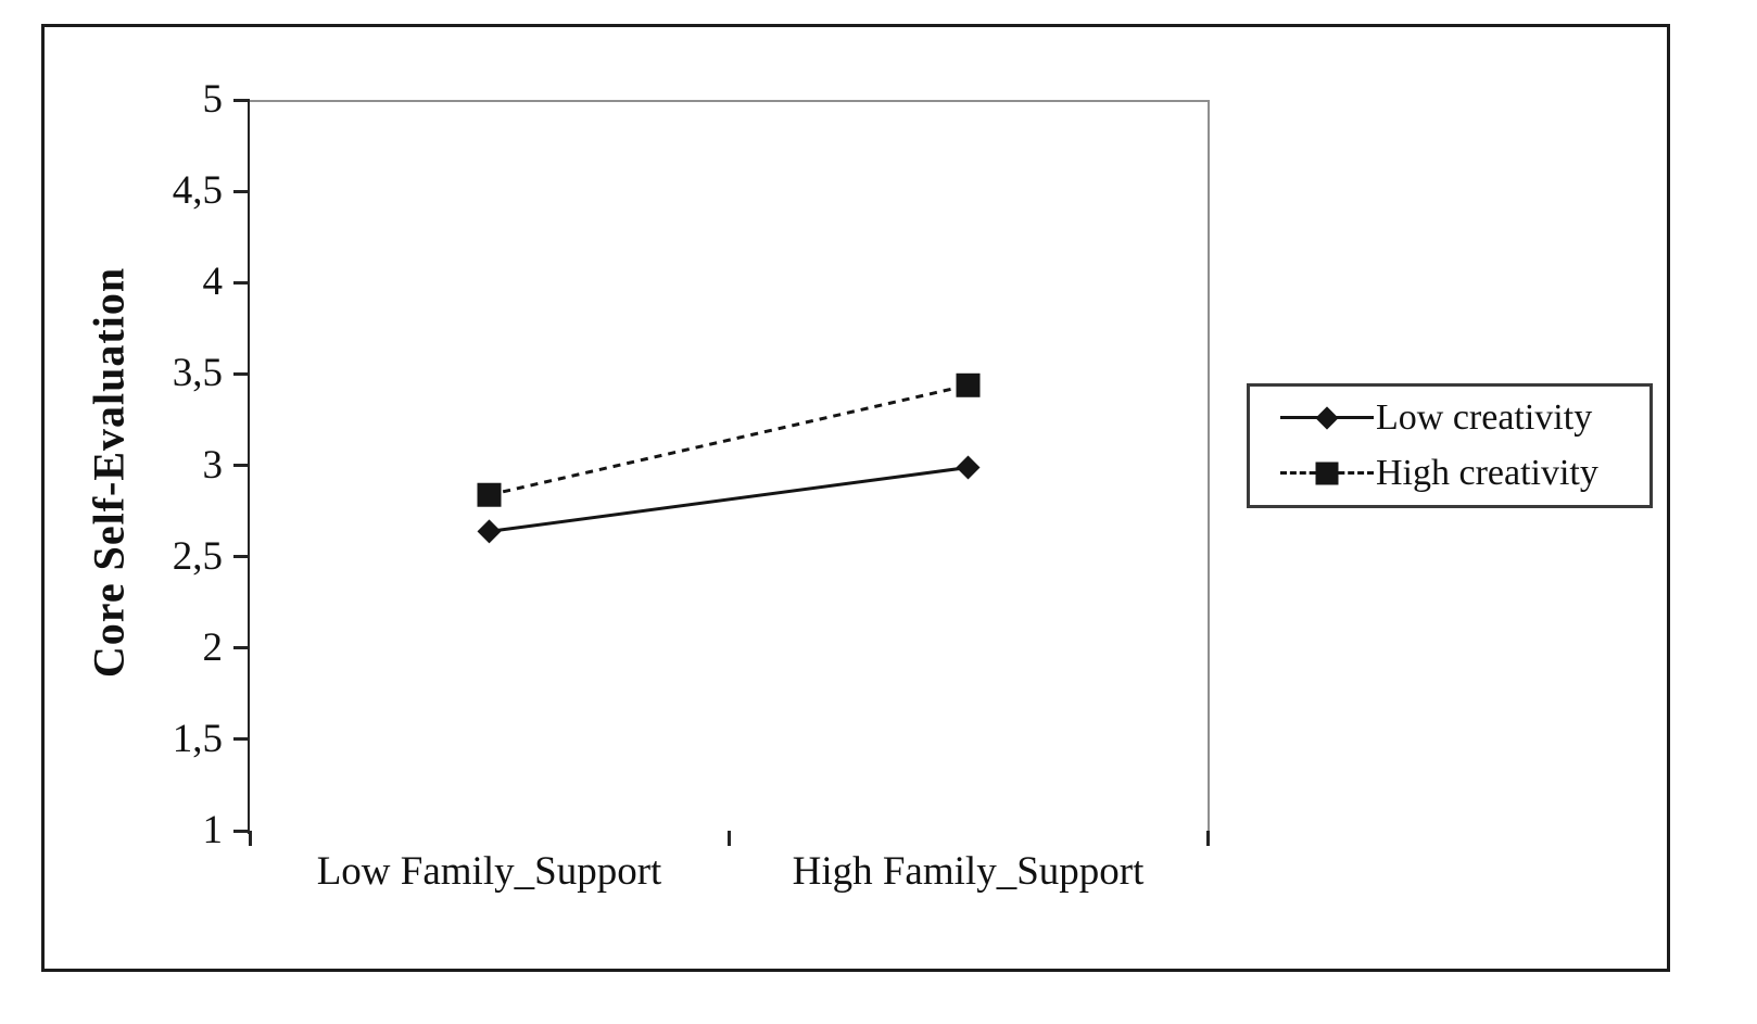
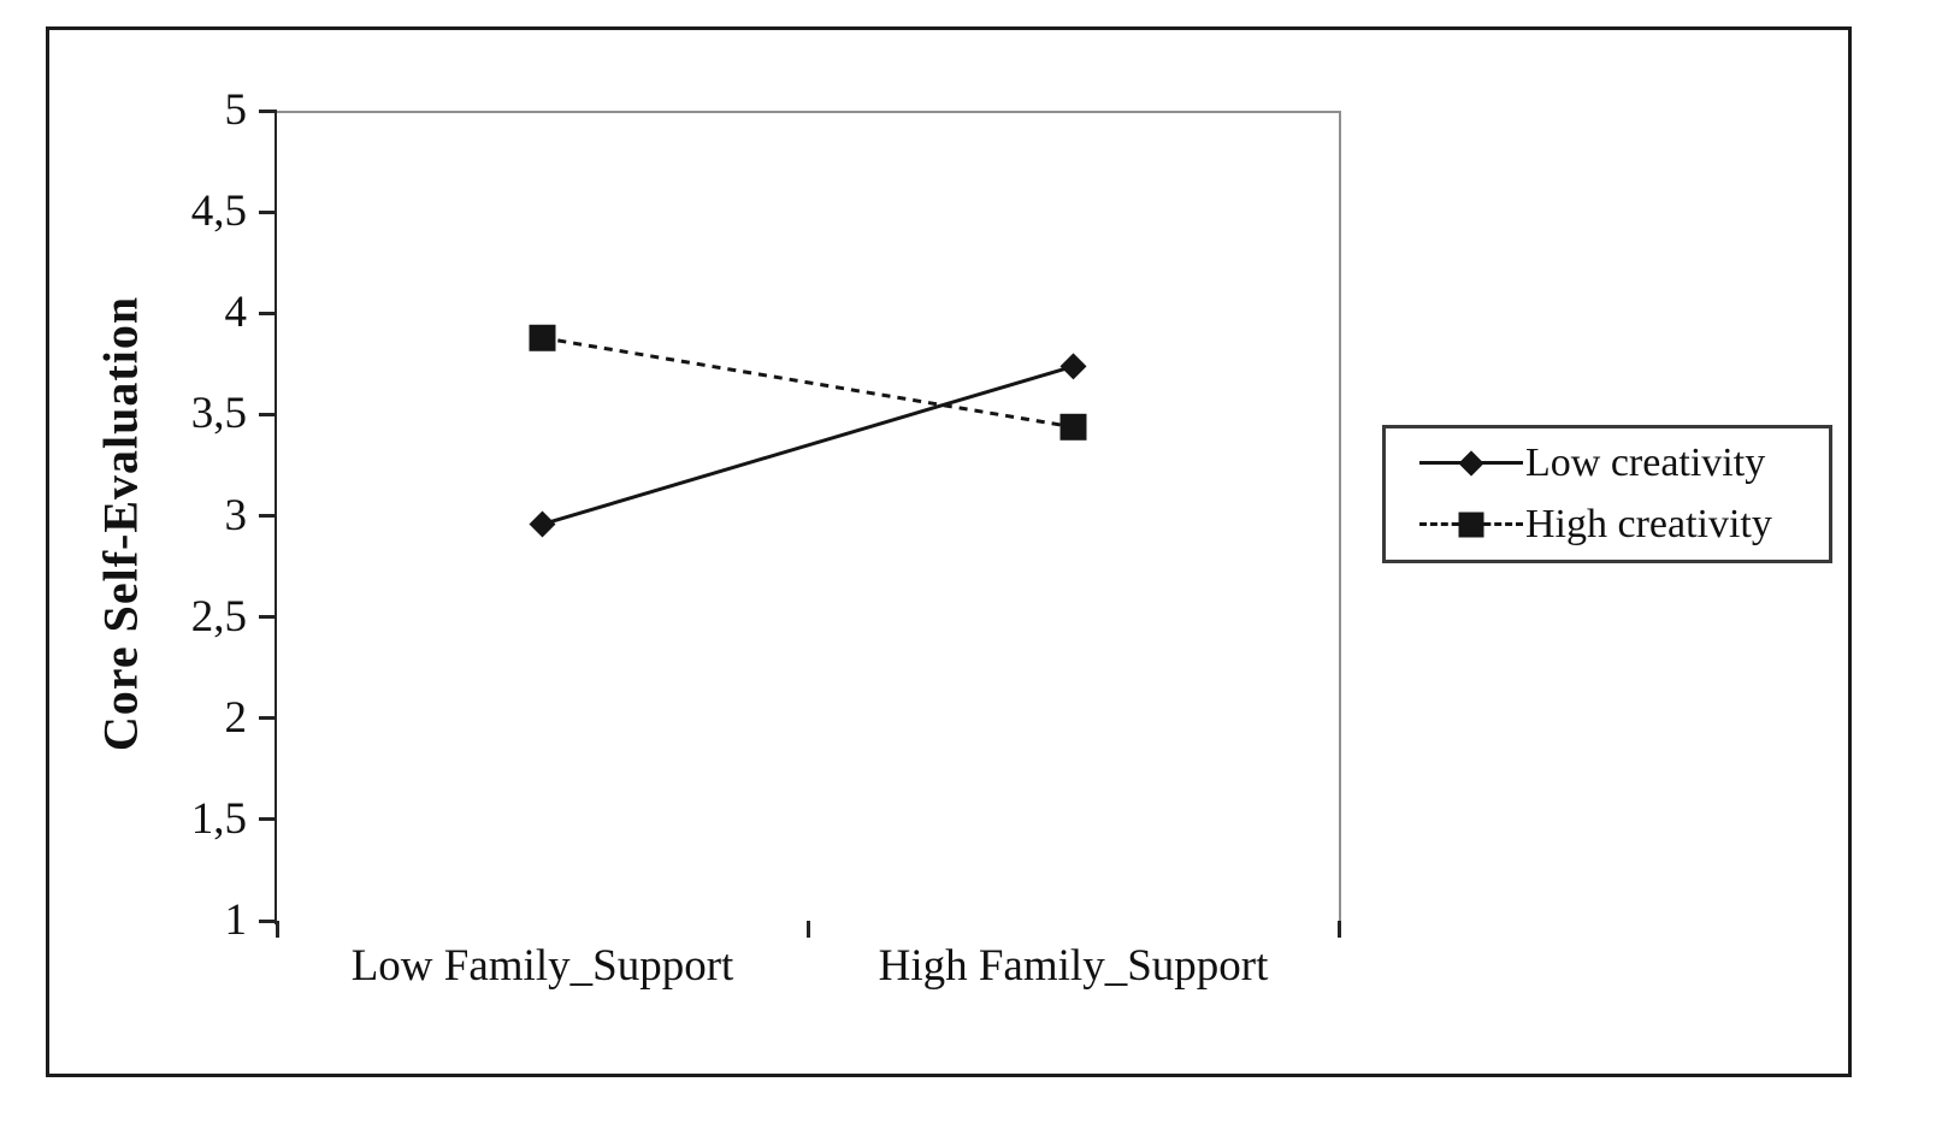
Low creativity/Low Family_Support: 2.65 -> 2.97
High creativity/Low Family_Support: 2.85 -> 3.89
Low creativity/High Family_Support: 3.00 -> 3.75
